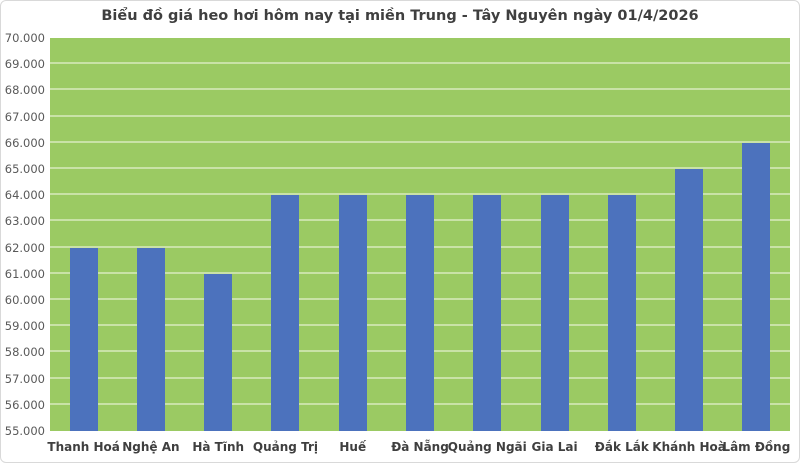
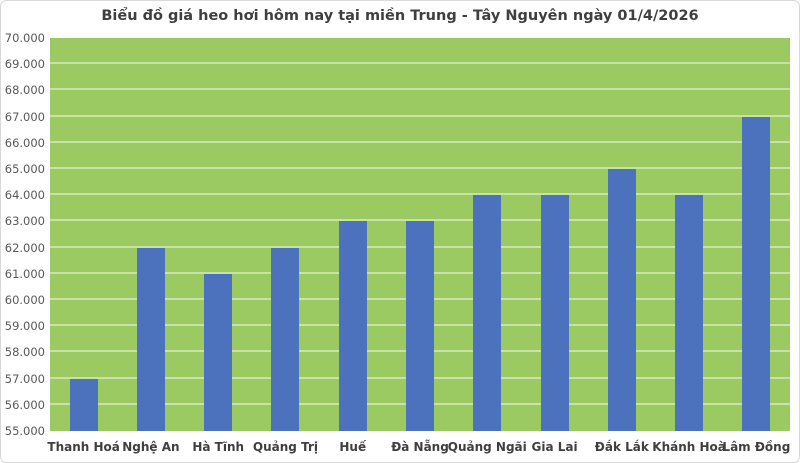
Thanh Hoá: 62000 -> 57000
Quảng Trị: 64000 -> 62000
Huế: 64000 -> 63000
Đà Nẵng: 64000 -> 63000
Đắk Lắk: 64000 -> 65000
Khánh Hoà: 65000 -> 64000
Lâm Đồng: 66000 -> 67000
